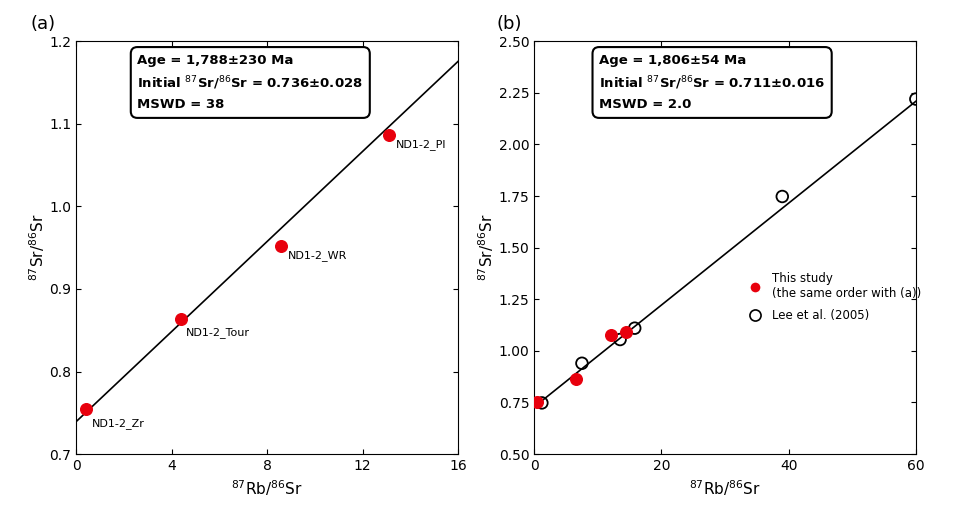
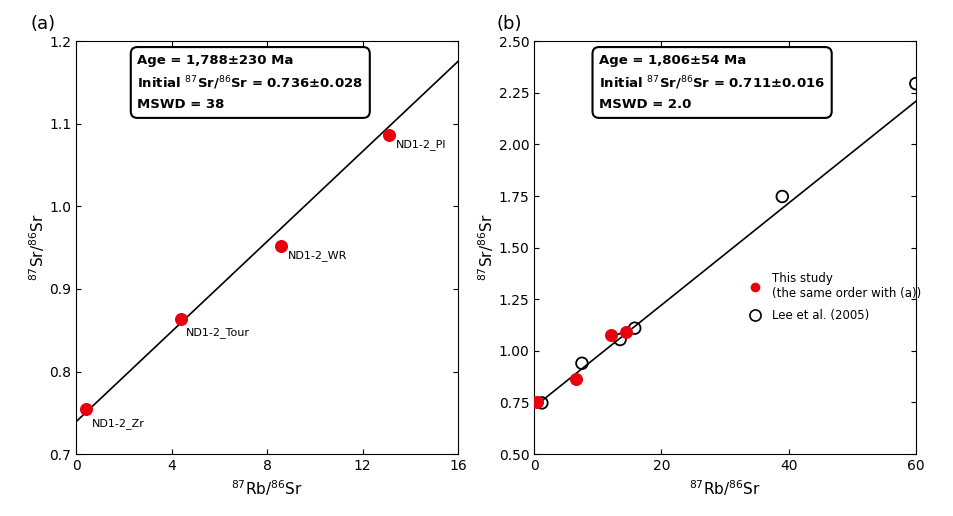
Lee et al. (2005)/60: 2.220 -> 2.295
